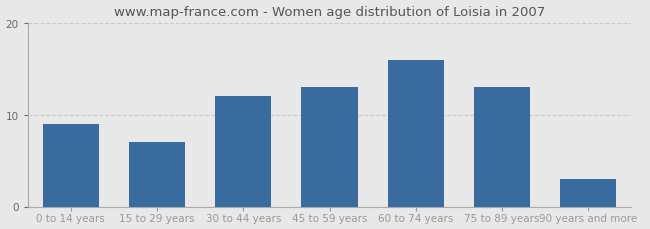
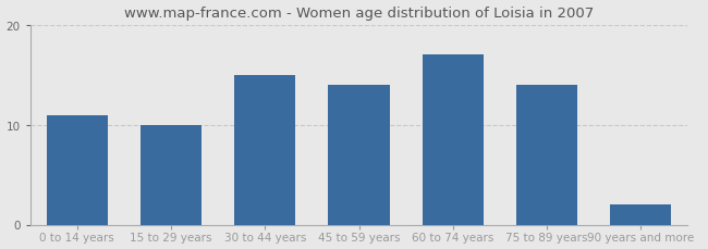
0 to 14 years: 9 -> 11
15 to 29 years: 7 -> 10
30 to 44 years: 12 -> 15
45 to 59 years: 13 -> 14
60 to 74 years: 16 -> 17
75 to 89 years: 13 -> 14
90 years and more: 3 -> 2
